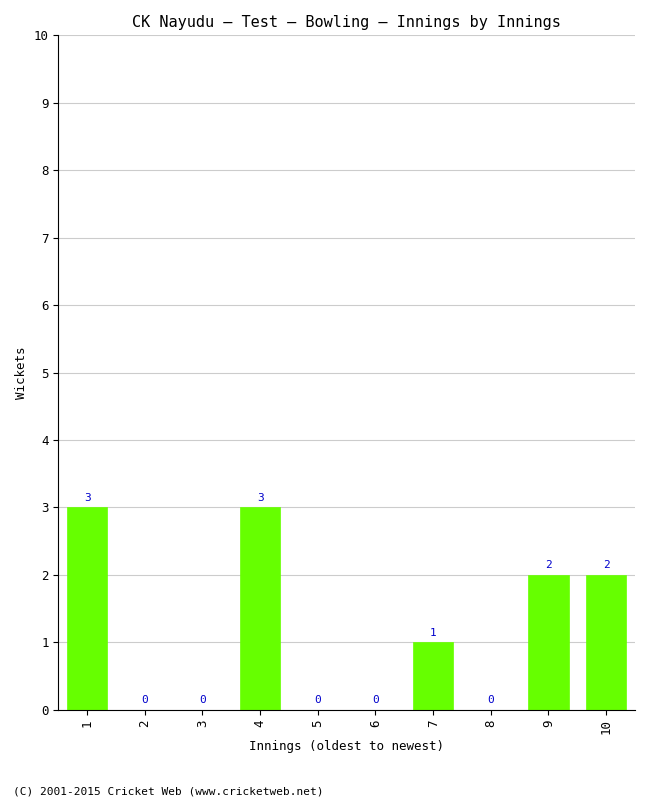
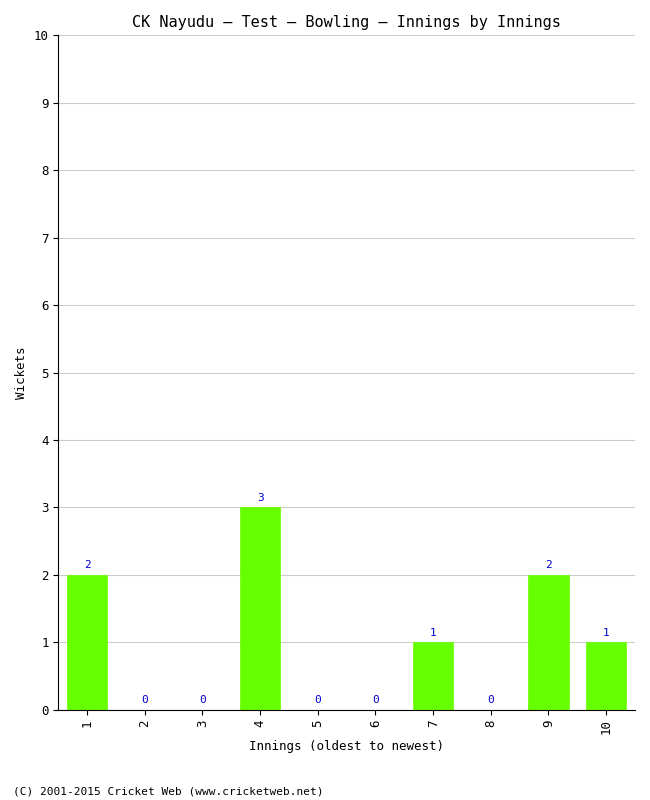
1: 3 -> 2
10: 2 -> 1
